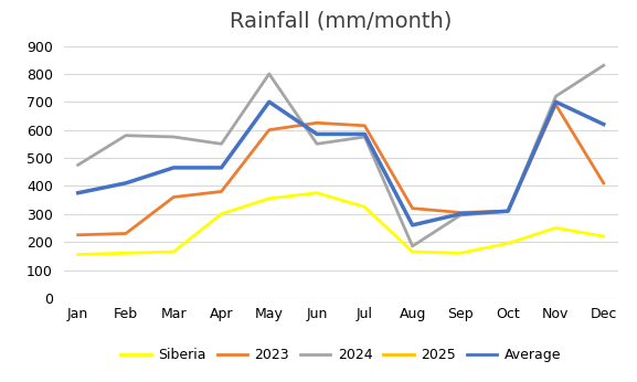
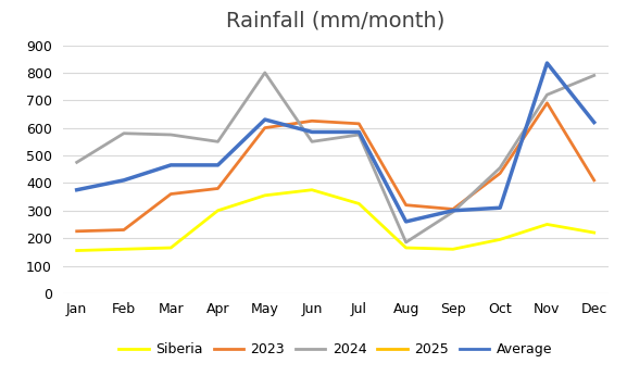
Average/May: 700 -> 630
2023/Oct: 310 -> 435
2024/Oct: 310 -> 455
Average/Nov: 700 -> 835
2024/Dec: 830 -> 790
